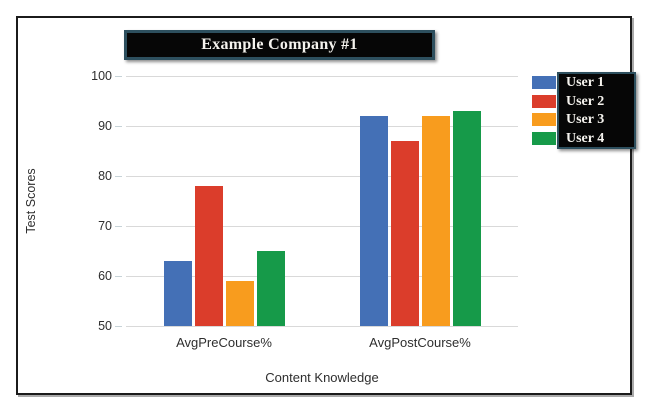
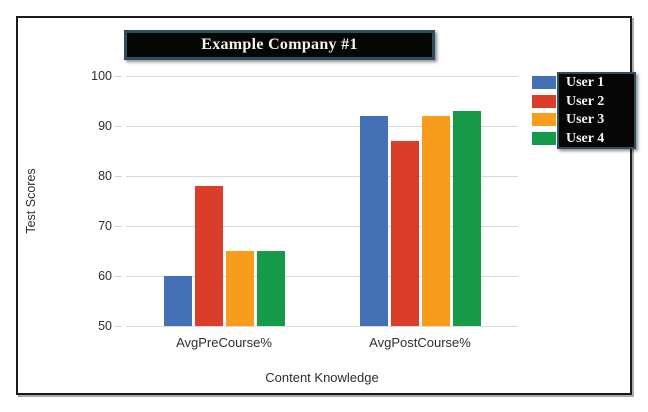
User 1/AvgPreCourse%: 63 -> 60
User 3/AvgPreCourse%: 59 -> 65
